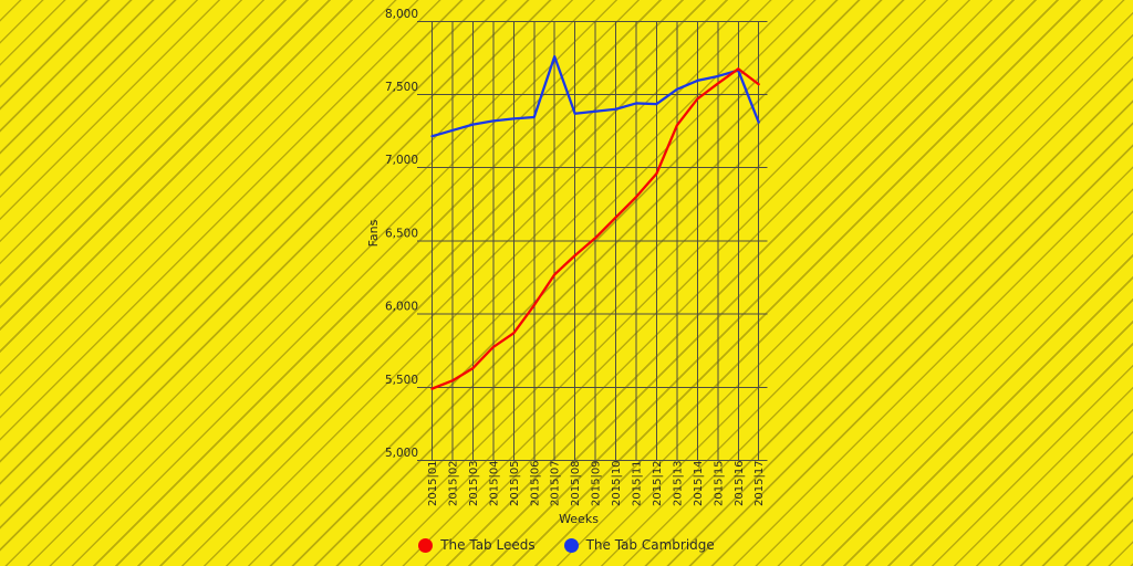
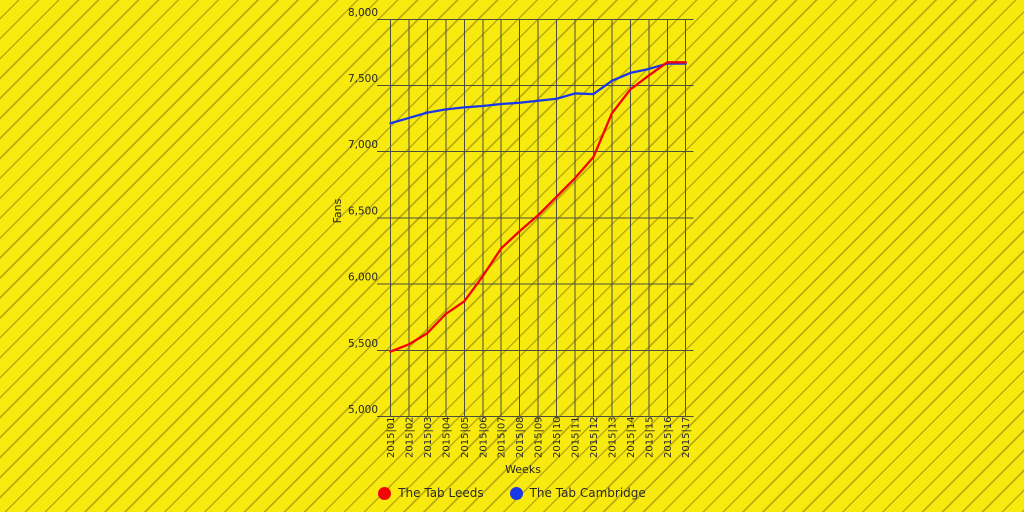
The Tab Cambridge/2015|07: 7760 -> 7360
The Tab Leeds/2015|17: 7570 -> 7680
The Tab Cambridge/2015|17: 7310 -> 7660
